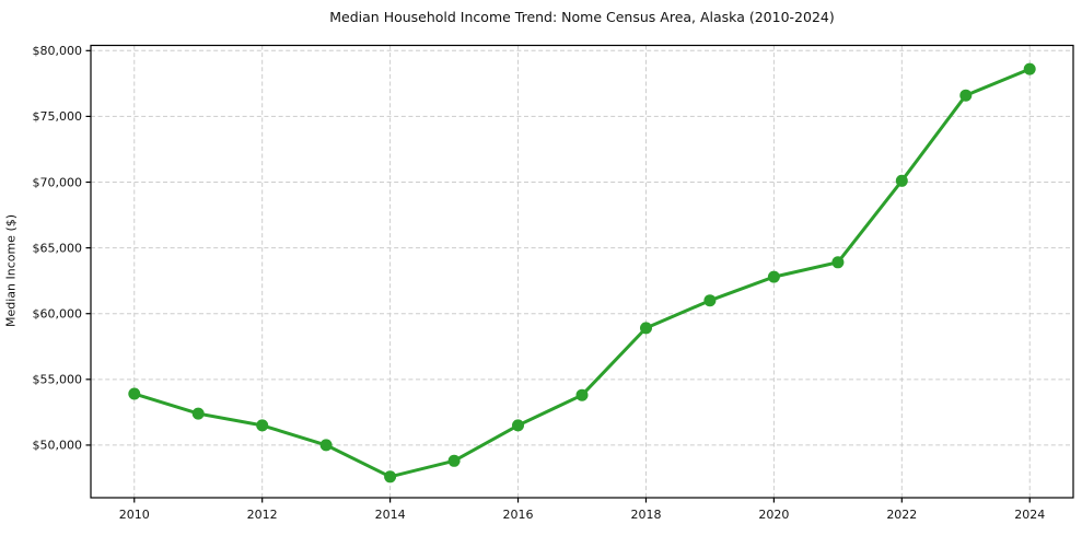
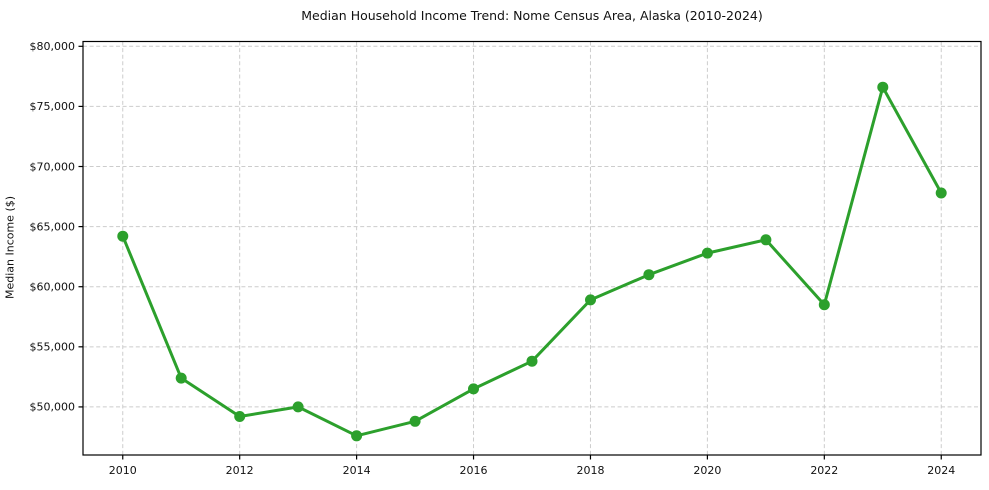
2010: $53900 -> $64200
2012: $51500 -> $49200
2022: $70100 -> $58500
2024: $78600 -> $67800
